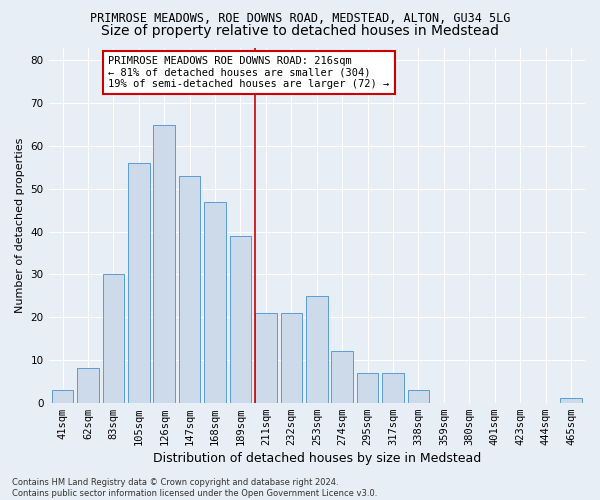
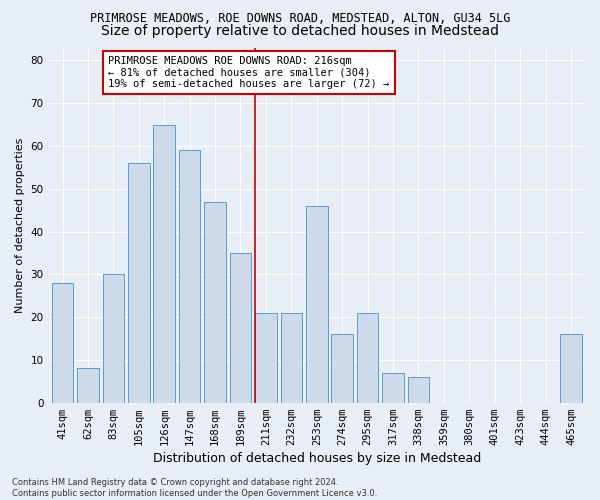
41sqm: 3 -> 28
147sqm: 53 -> 59
189sqm: 39 -> 35
253sqm: 25 -> 46
274sqm: 12 -> 16
295sqm: 7 -> 21
338sqm: 3 -> 6
465sqm: 1 -> 16
